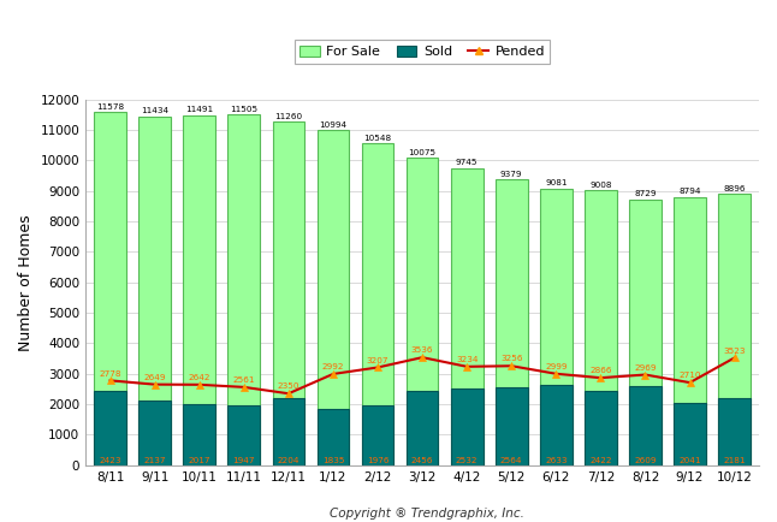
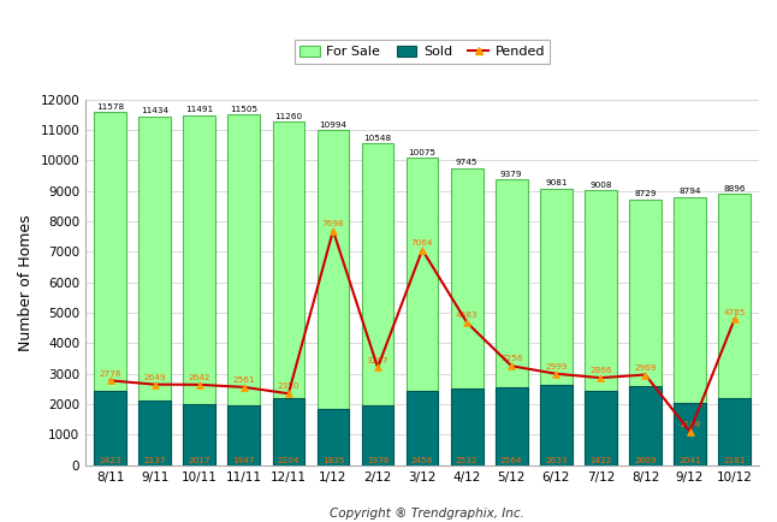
Pended/1/12: 2992 -> 7698
Pended/3/12: 3536 -> 7064
Pended/4/12: 3234 -> 4683
Pended/9/12: 2710 -> 1108
Pended/10/12: 3523 -> 4785
